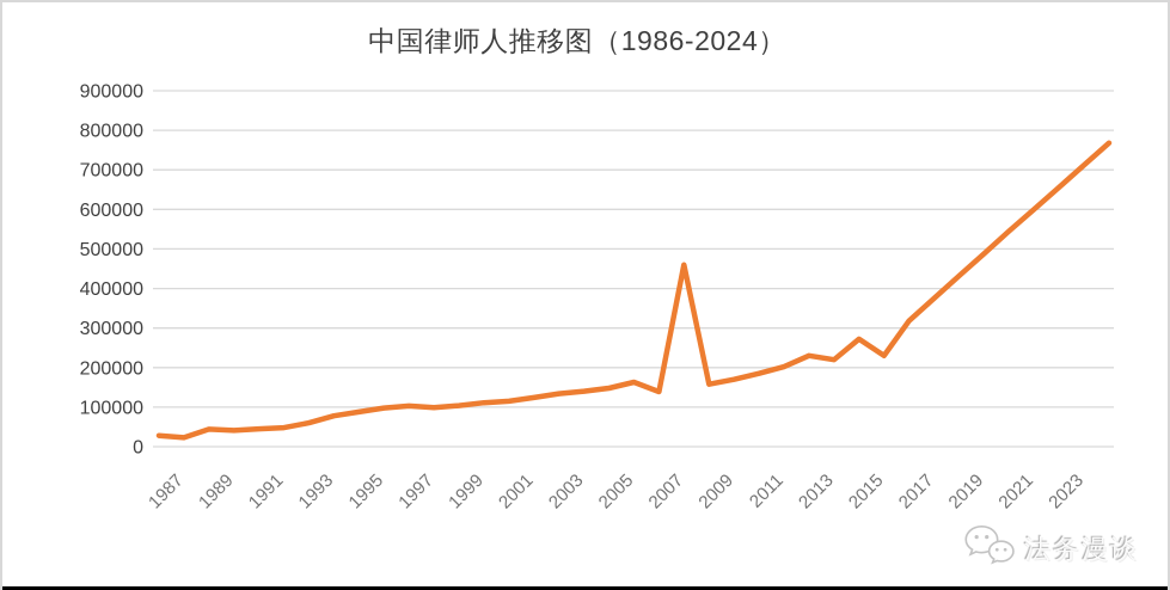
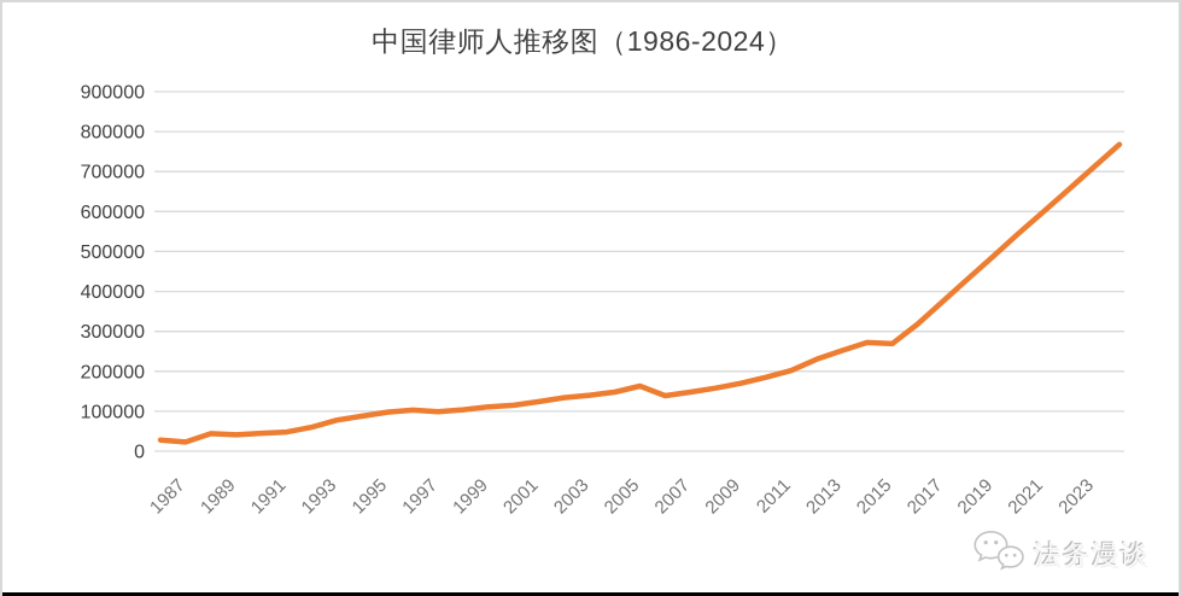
2007: 460000 -> 150000
2013: 220000 -> 250000
2015: 230000 -> 270000
